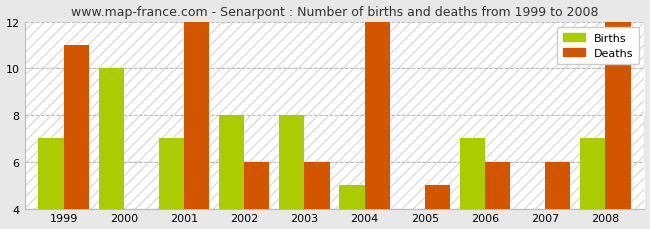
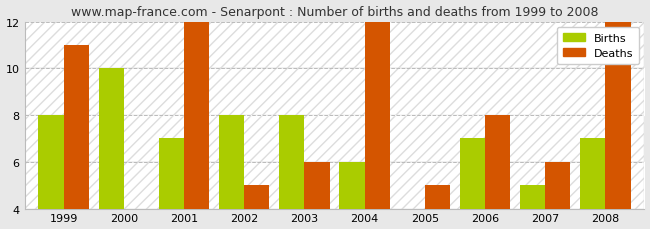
Births/1999: 7 -> 8
Deaths/2002: 6 -> 5
Births/2004: 5 -> 6
Deaths/2006: 6 -> 8
Births/2007: 4 -> 5
